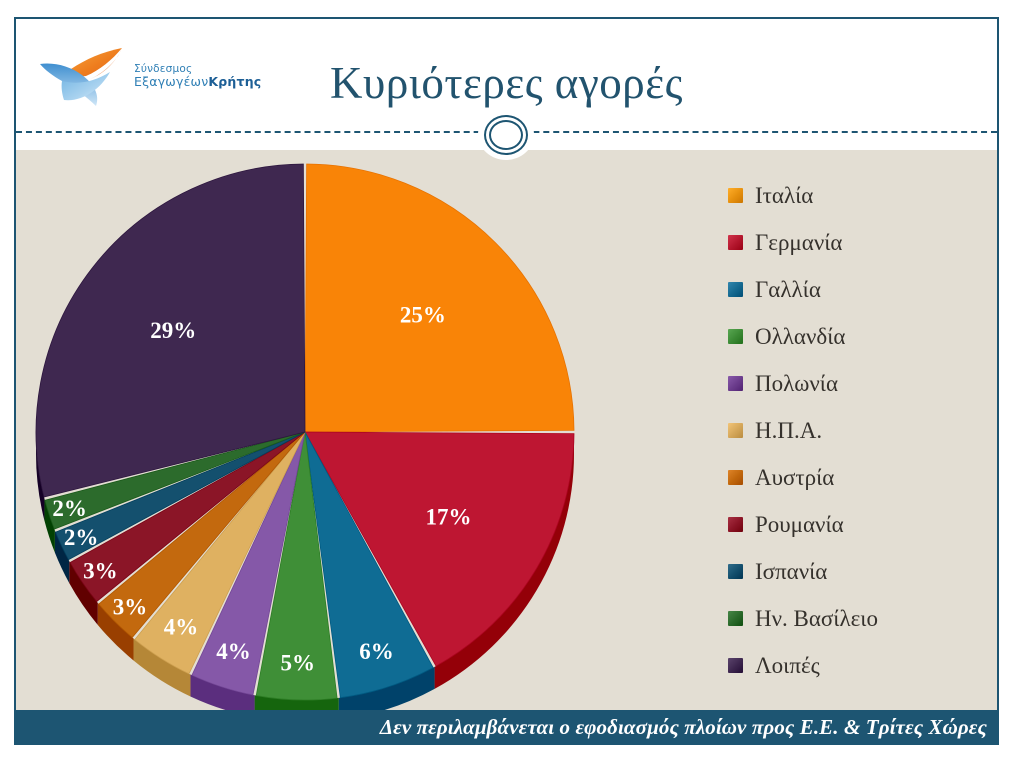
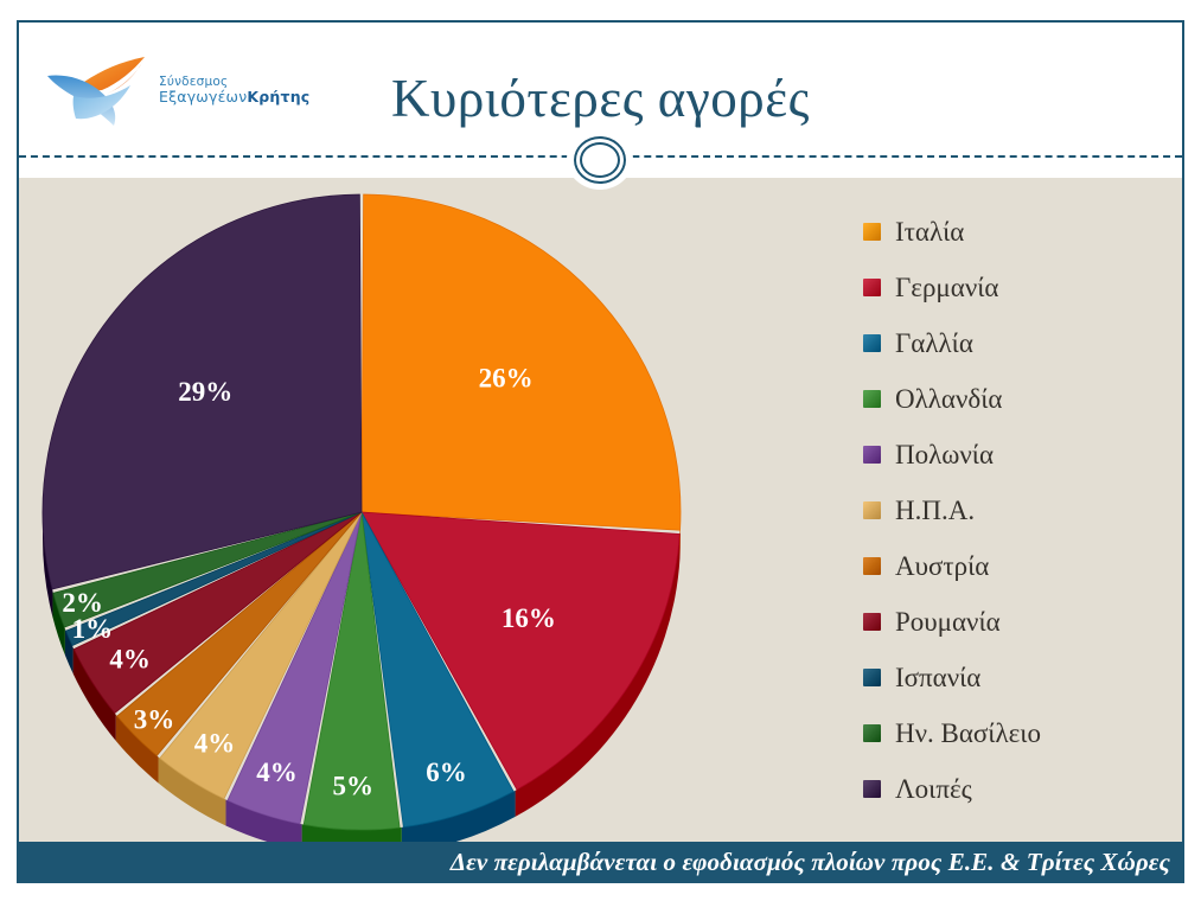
Ιταλία: 25% -> 26%
Γερμανία: 17% -> 16%
Ρουμανία: 3% -> 4%
Ισπανία: 2% -> 1%
